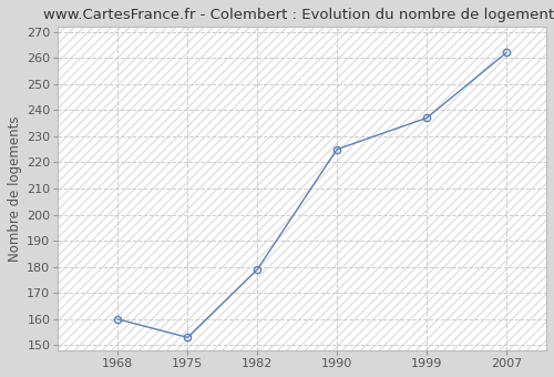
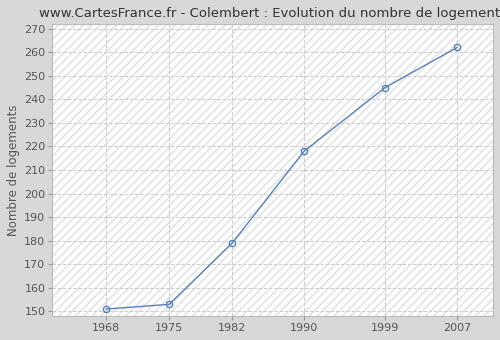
1968: 160 -> 151
1990: 225 -> 218
1999: 237 -> 245
